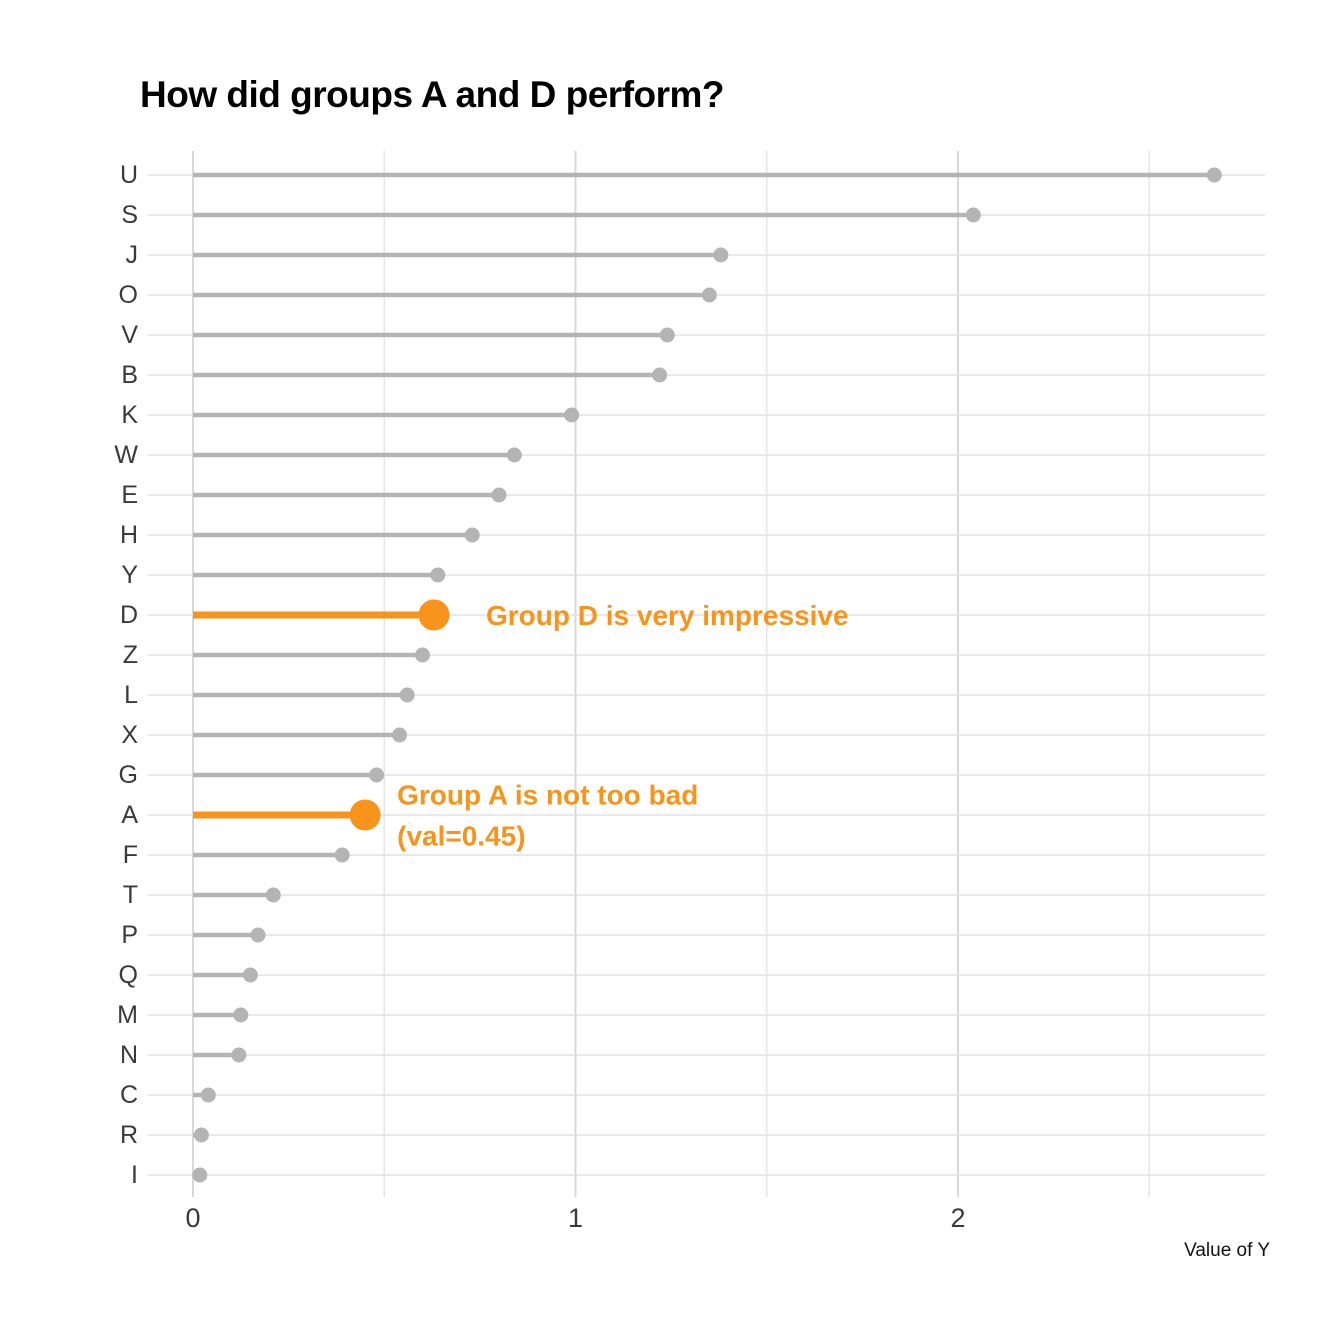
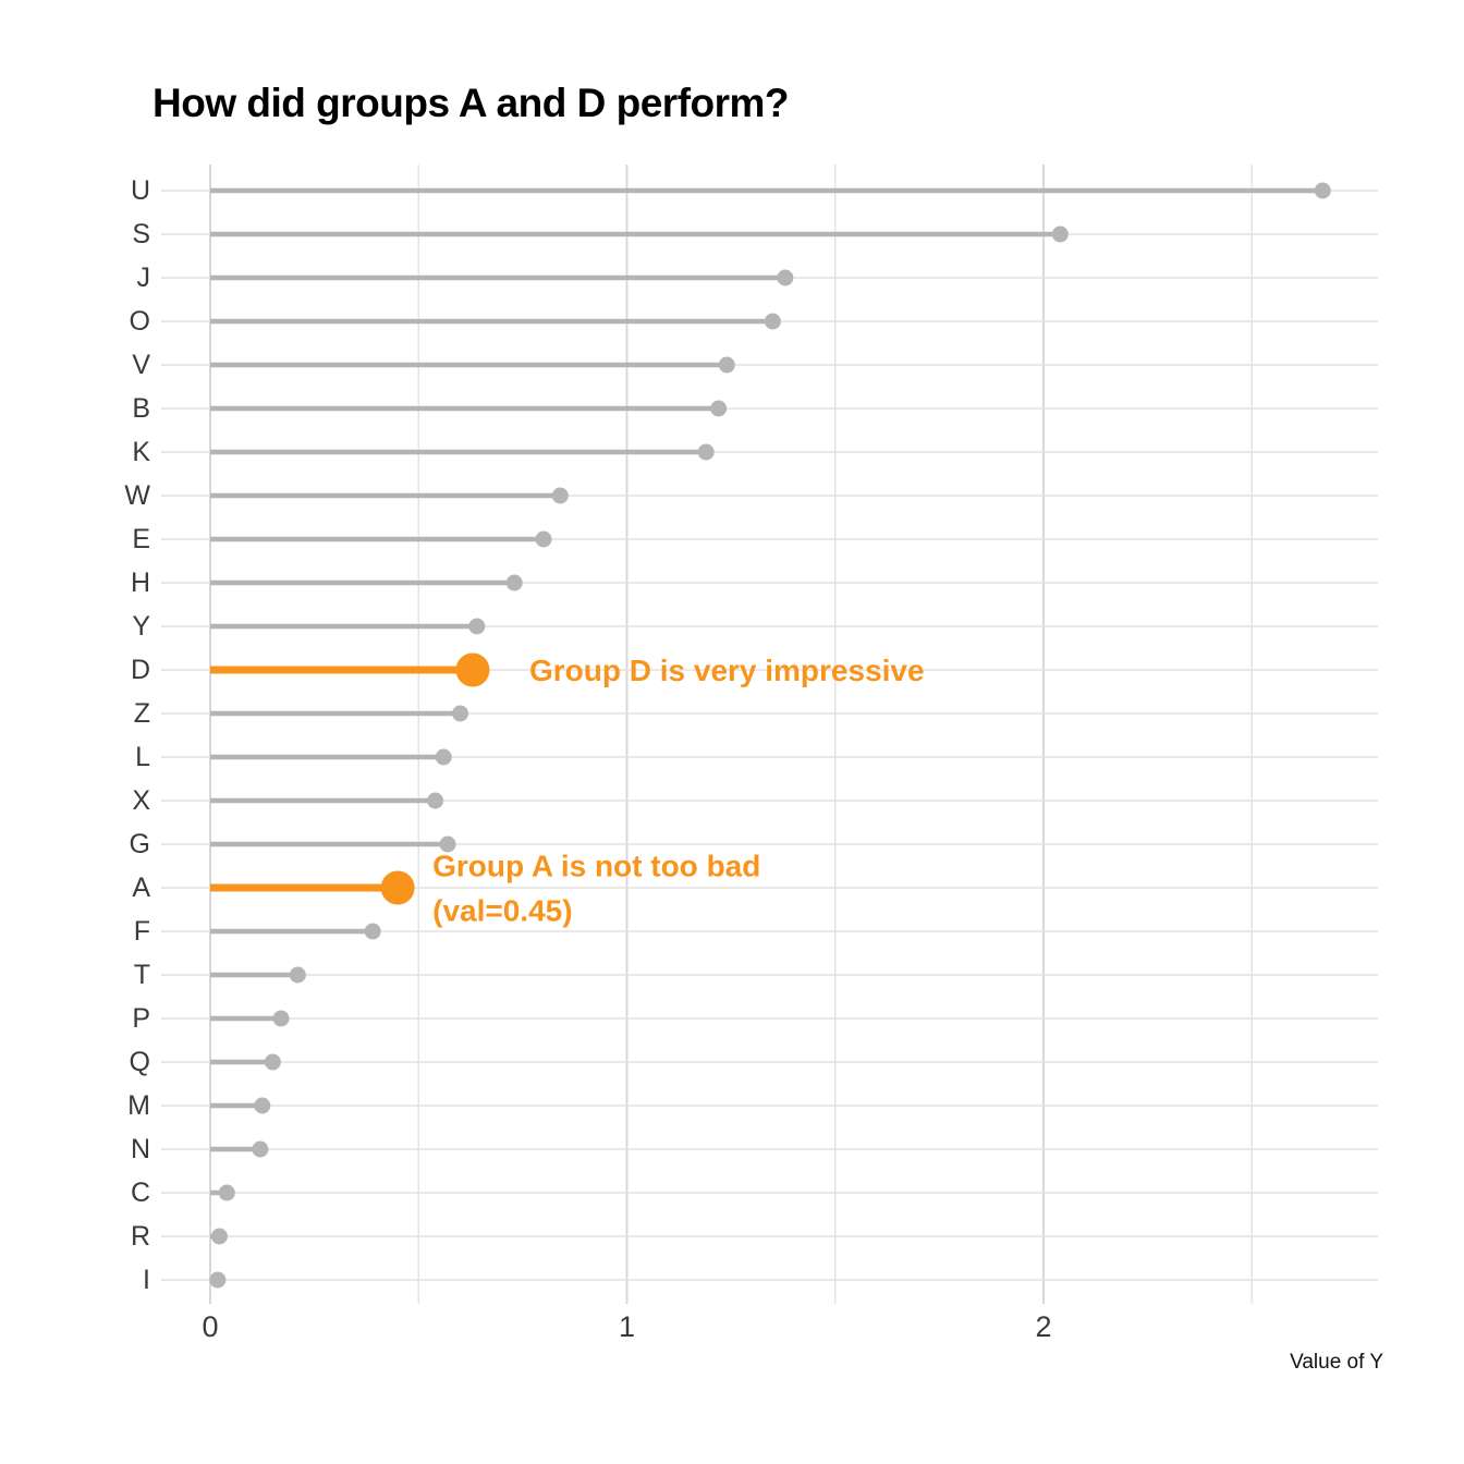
K: 0.99 -> 1.19
G: 0.48 -> 0.57
